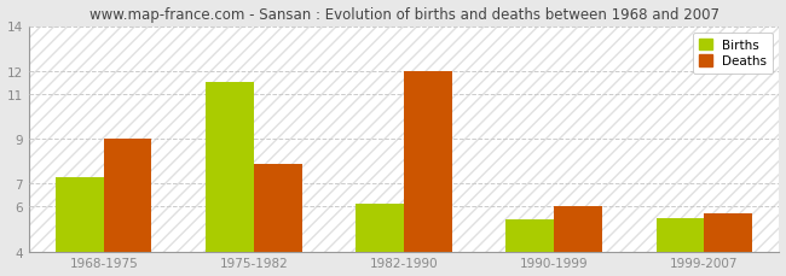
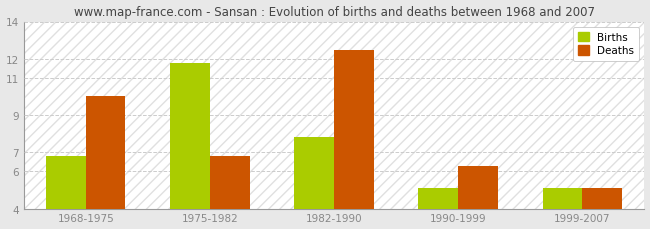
Births/1968-1975: 7.3 -> 6.8
Deaths/1968-1975: 9.0 -> 10.0
Births/1975-1982: 11.5 -> 11.8
Deaths/1975-1982: 7.9 -> 6.8
Births/1982-1990: 6.1 -> 7.8
Deaths/1982-1990: 12.0 -> 12.5
Births/1990-1999: 5.4 -> 5.1
Deaths/1990-1999: 6.0 -> 6.3
Births/1999-2007: 5.5 -> 5.1
Deaths/1999-2007: 5.7 -> 5.1
